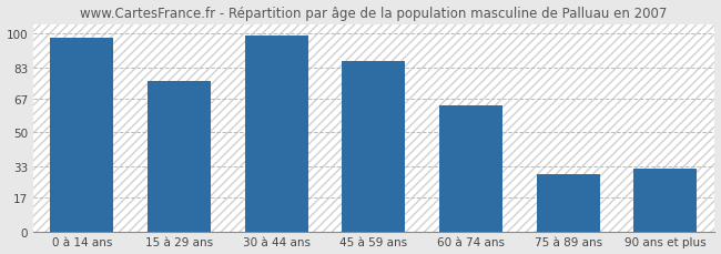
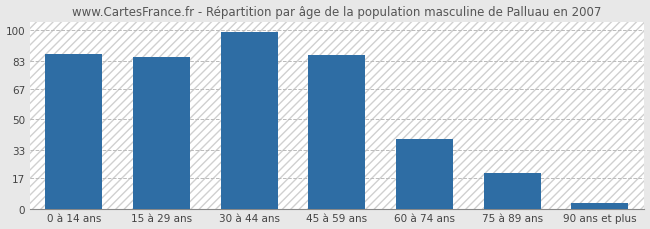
0 à 14 ans: 98 -> 87
15 à 29 ans: 76 -> 85
60 à 74 ans: 64 -> 39
75 à 89 ans: 29 -> 20
90 ans et plus: 32 -> 3
